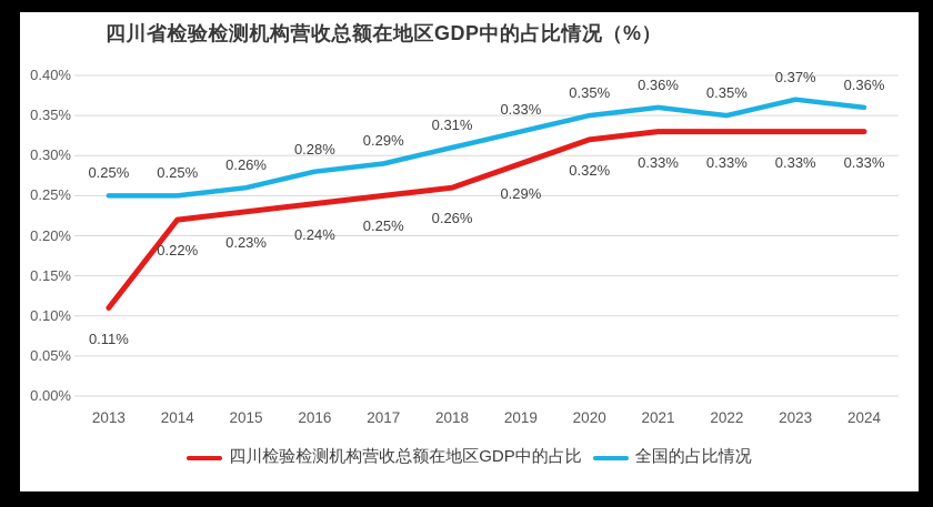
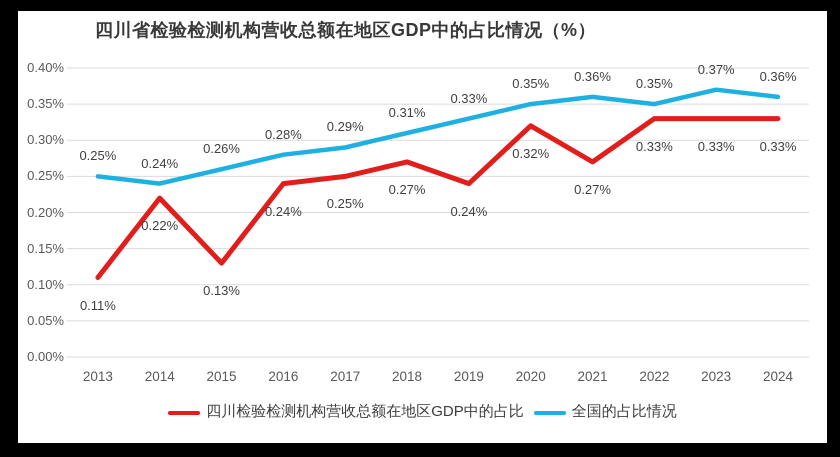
全国的占比情况/2014: 0.25% -> 0.24%
四川检验检测机构营收总额在地区GDP中的占比/2015: 0.23% -> 0.13%
四川检验检测机构营收总额在地区GDP中的占比/2018: 0.26% -> 0.27%
四川检验检测机构营收总额在地区GDP中的占比/2019: 0.29% -> 0.24%
四川检验检测机构营收总额在地区GDP中的占比/2021: 0.33% -> 0.27%
